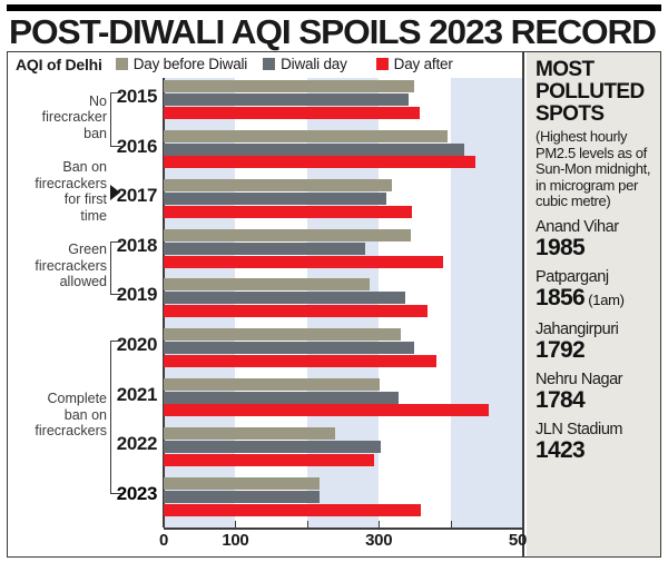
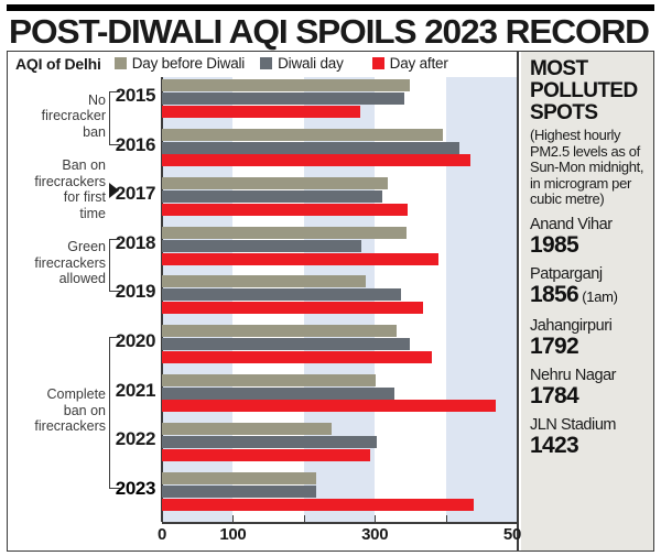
Day after/2015: 360 -> 280
Day after/2021: 450 -> 470
Day after/2023: 360 -> 440
